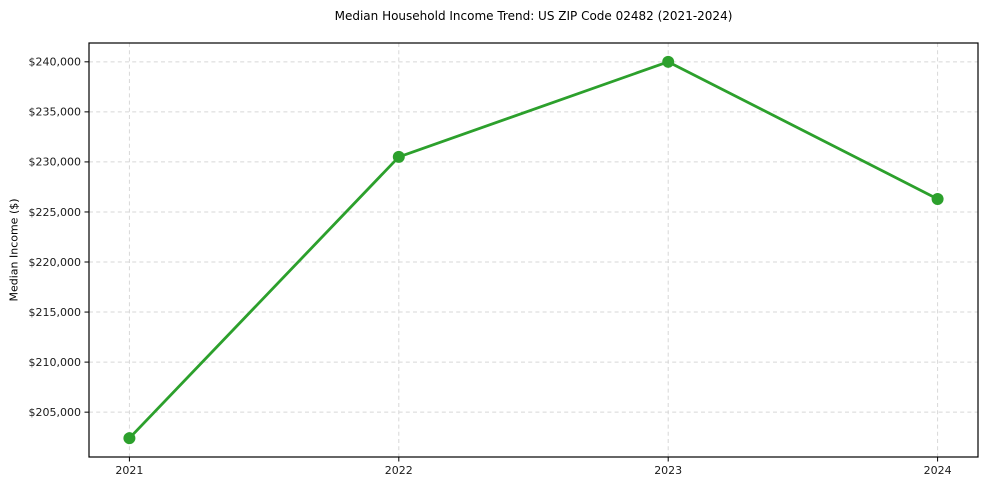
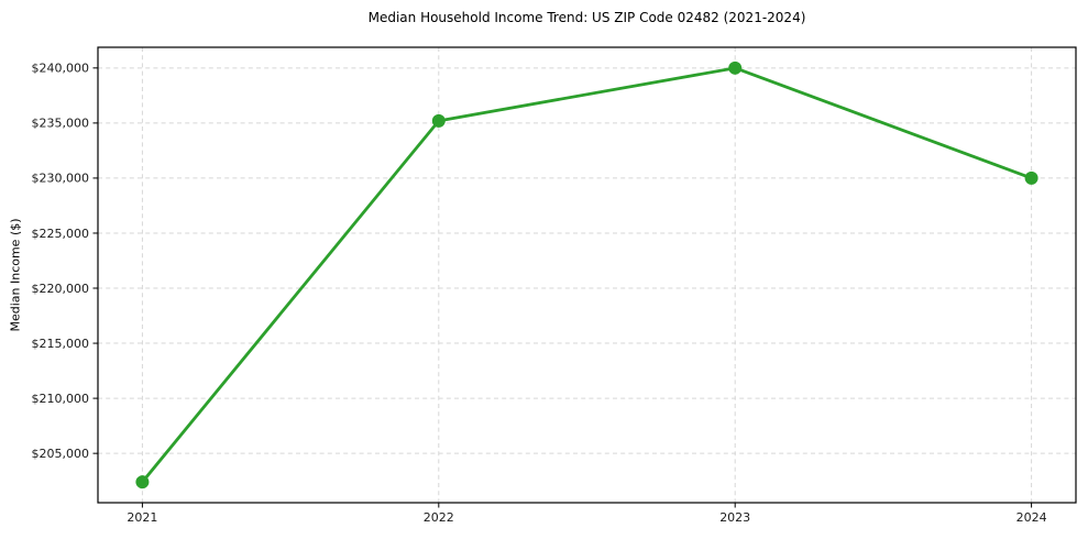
2022: $230500 -> $235200
2024: $226300 -> $230000
